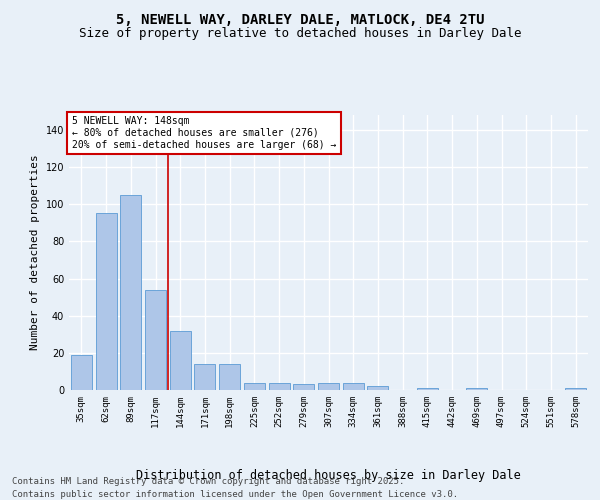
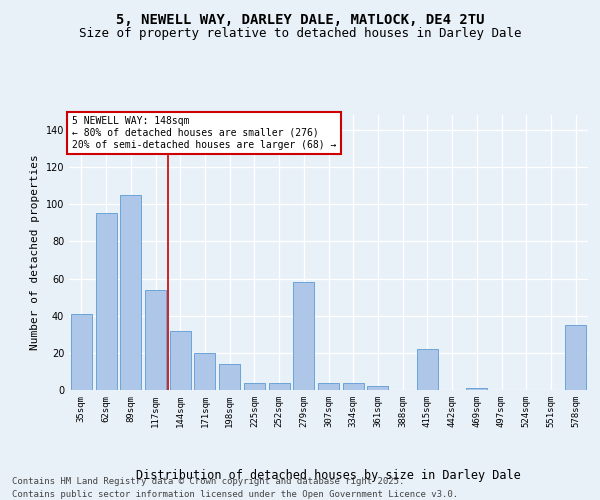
35sqm: 19 -> 41
171sqm: 14 -> 20
279sqm: 3 -> 58
415sqm: 1 -> 22
578sqm: 1 -> 35
